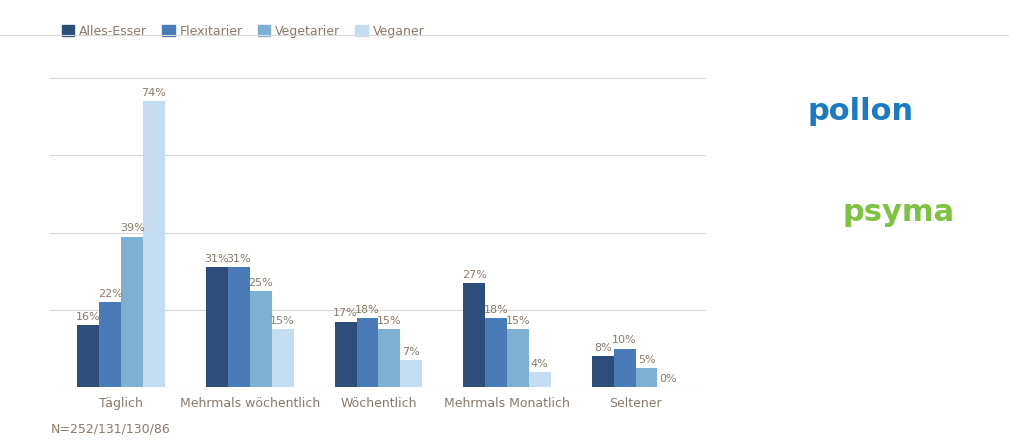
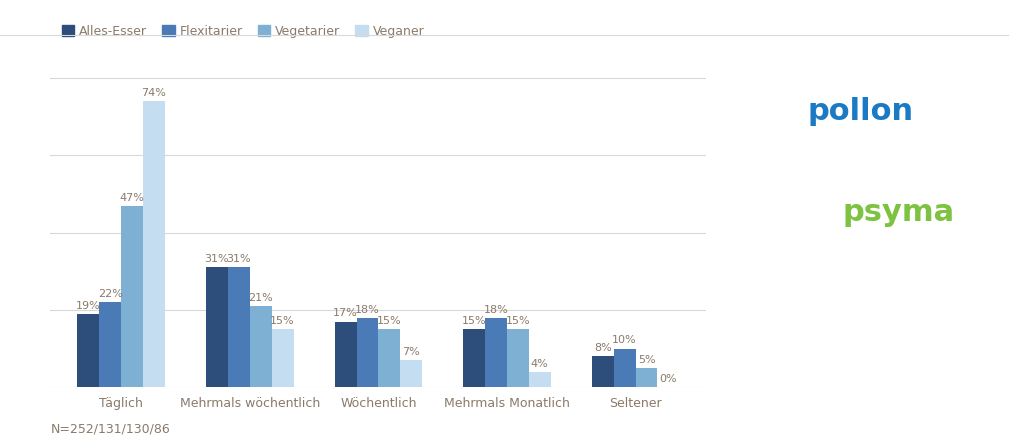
Alles-Esser/Täglich: 16% -> 19%
Vegetarier/Täglich: 39% -> 47%
Vegetarier/Mehrmals wöchentlich: 25% -> 21%
Alles-Esser/Mehrmals Monatlich: 27% -> 15%
